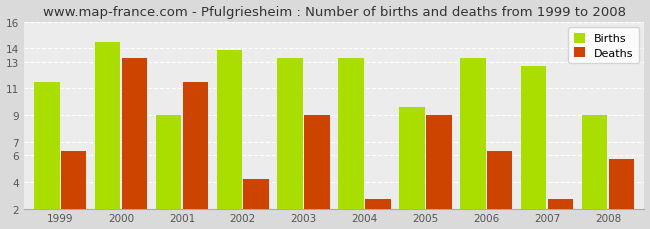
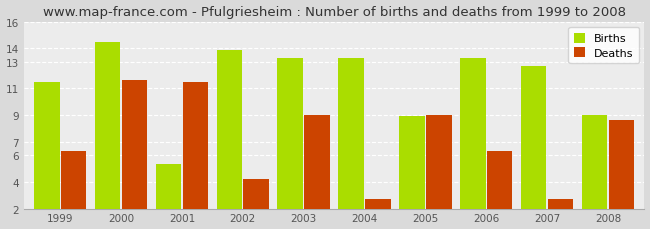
Deaths/2000: 13.3 -> 11.6
Births/2001: 9.0 -> 5.3
Births/2005: 9.6 -> 8.9
Deaths/2008: 5.7 -> 8.6
